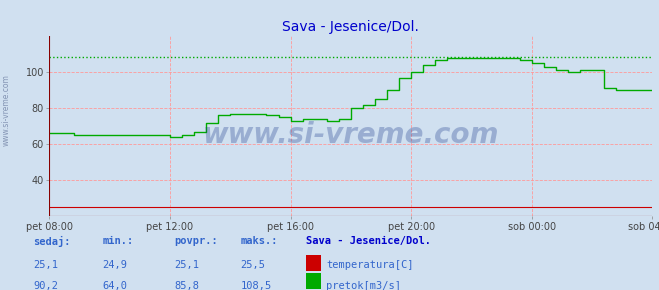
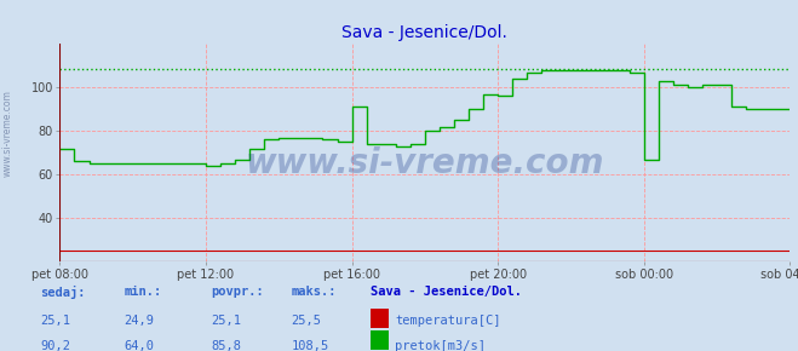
pet 08:00: 66 -> 72
pet 16:00: 73 -> 91
pet 20:00: 100 -> 96
sob 00:00: 105 -> 67
